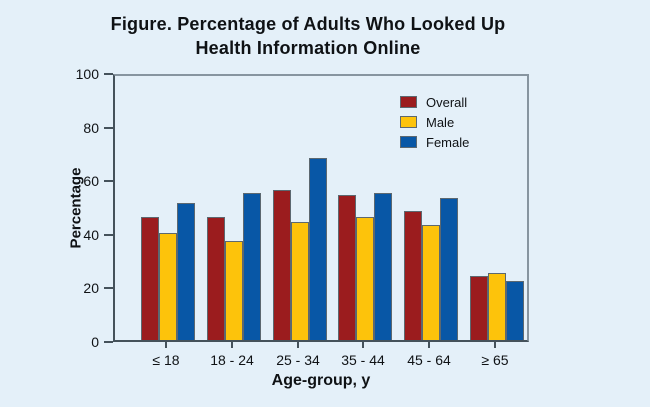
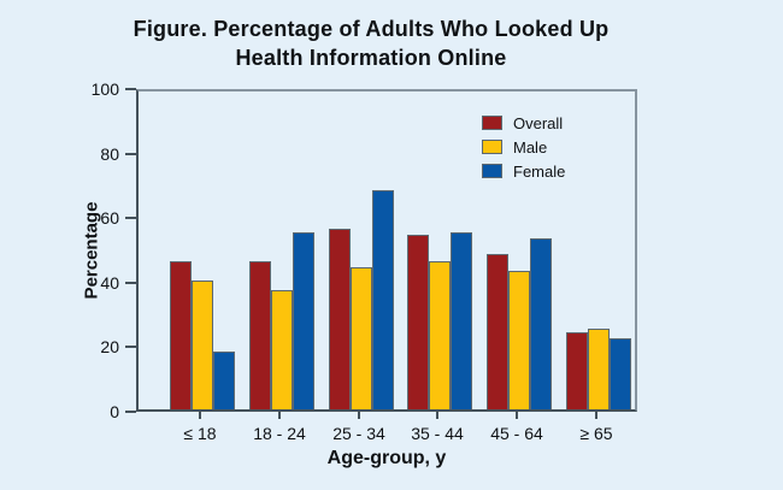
Female/≤ 18: 51 -> 18
